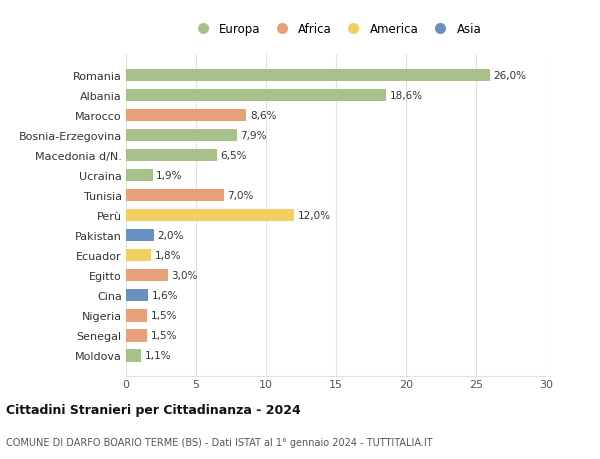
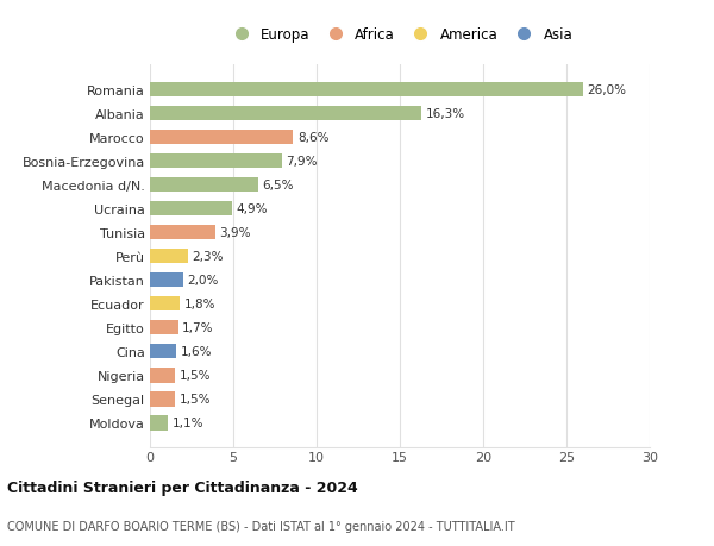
Albania: 18,6% -> 16,3%
Ucraina: 1,9% -> 4,9%
Tunisia: 7,0% -> 3,9%
Perù: 12,0% -> 2,3%
Egitto: 3,0% -> 1,7%
